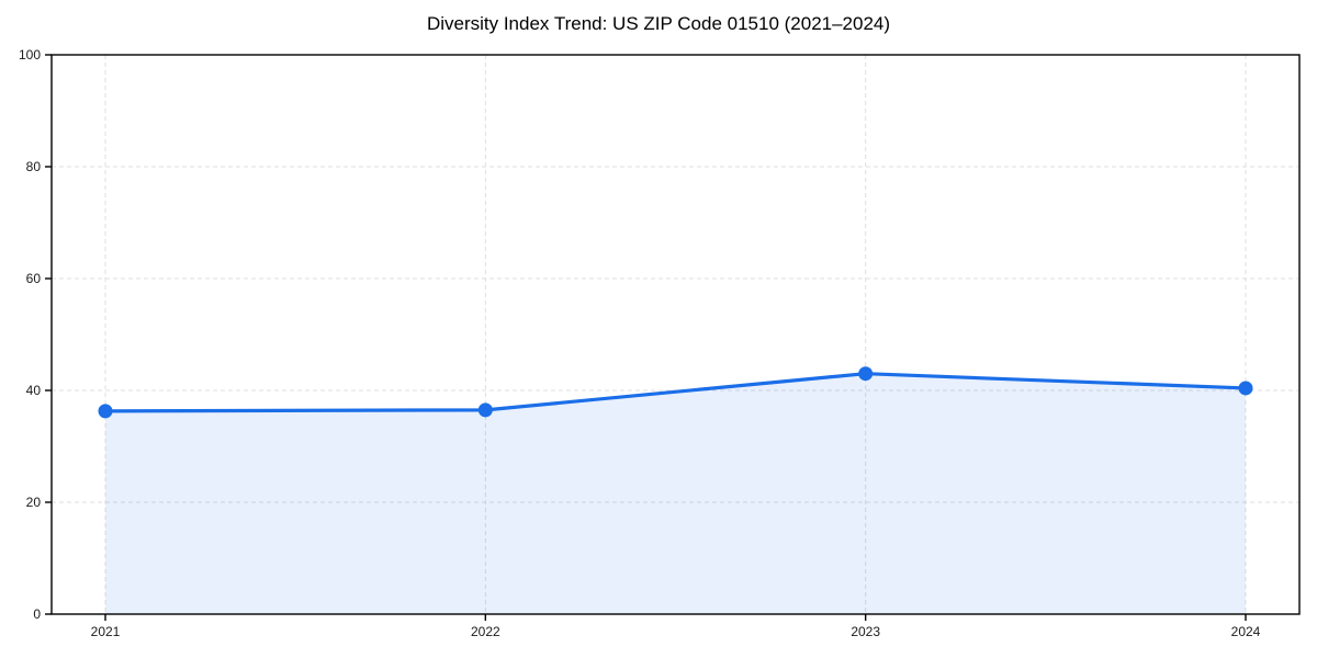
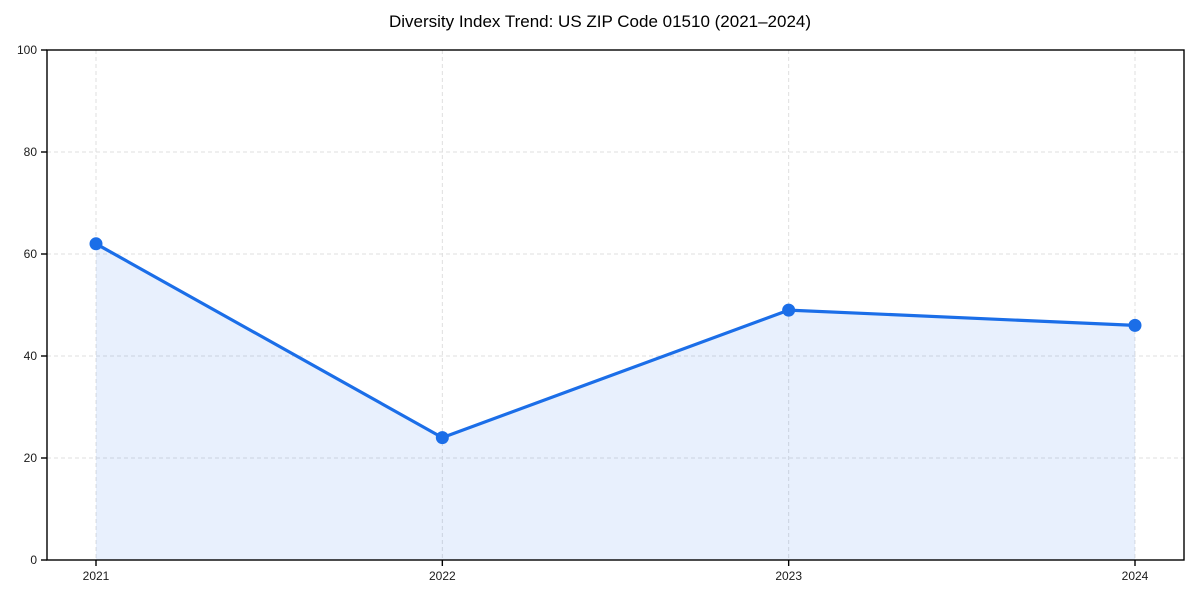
2021: 36 -> 62
2022: 36 -> 24
2023: 43 -> 49
2024: 40 -> 46
